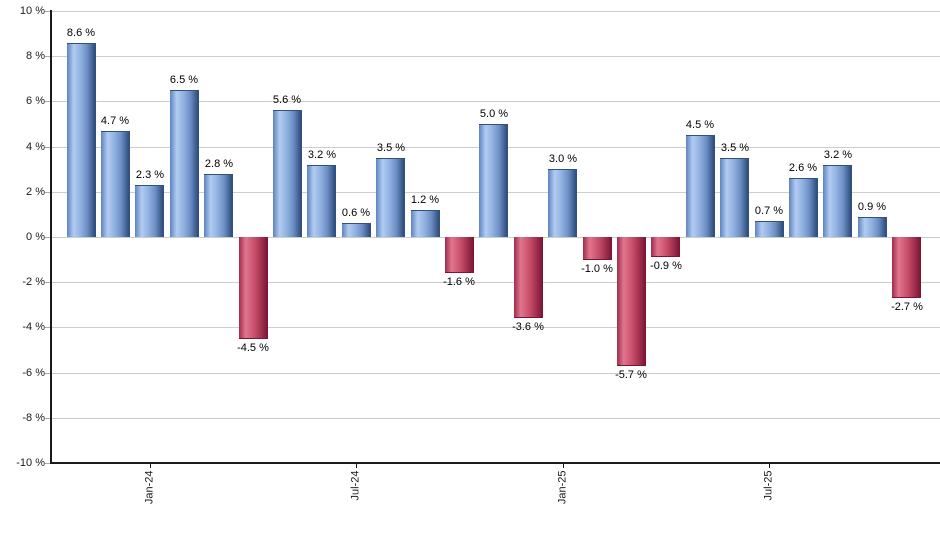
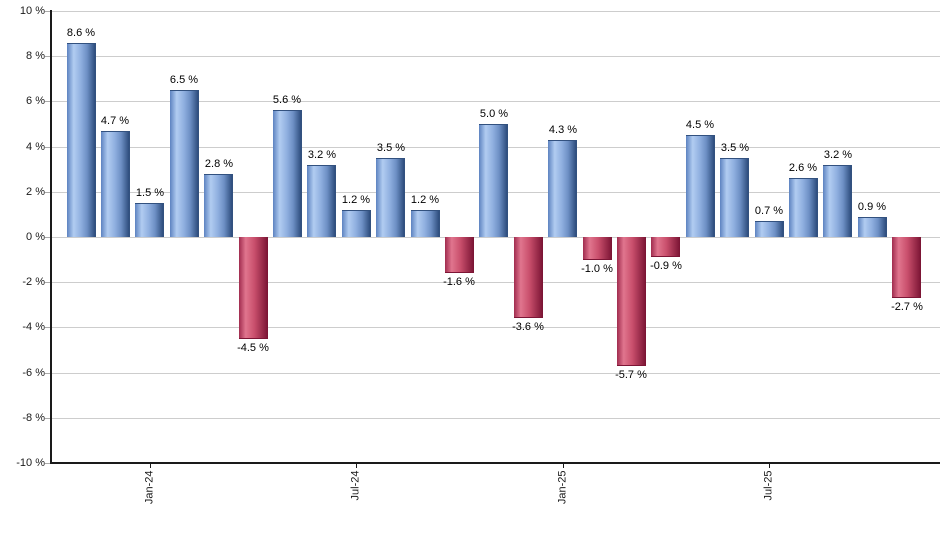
Jan-24: 2.3 -> 1.5
Jul-24: 0.6 -> 1.2
Jan-25: 3.0 -> 4.3
